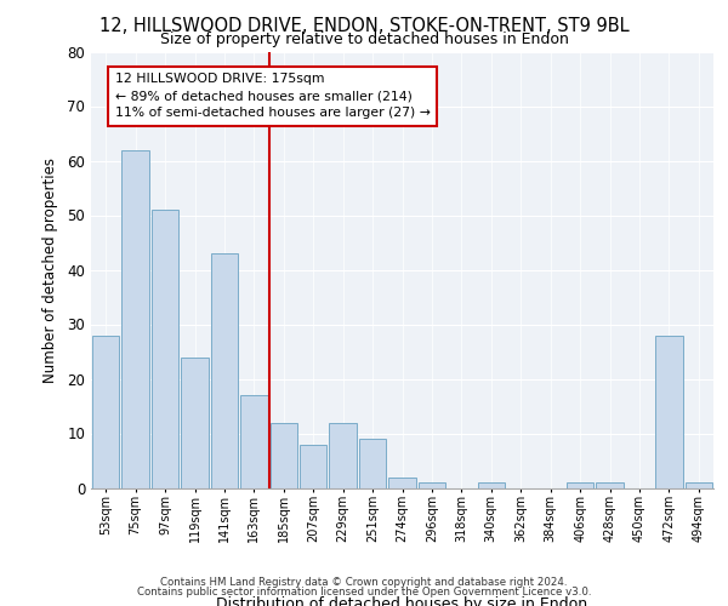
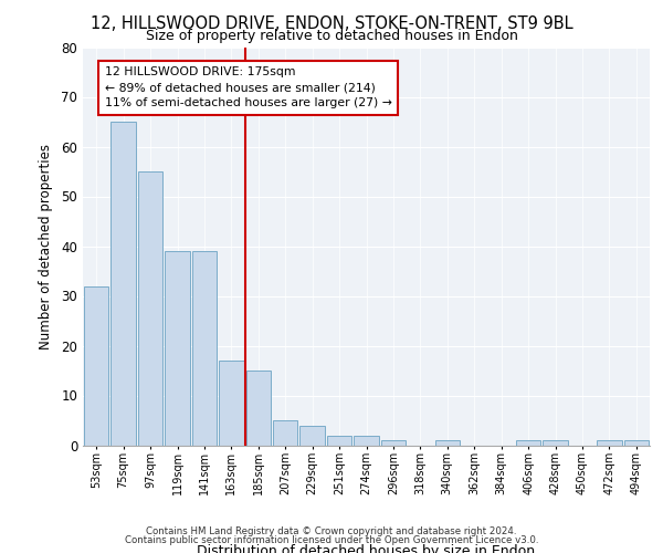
53sqm: 28 -> 32
75sqm: 62 -> 65
97sqm: 51 -> 55
119sqm: 24 -> 39
141sqm: 43 -> 39
185sqm: 12 -> 15
207sqm: 8 -> 5
229sqm: 12 -> 4
251sqm: 9 -> 2
472sqm: 28 -> 1
